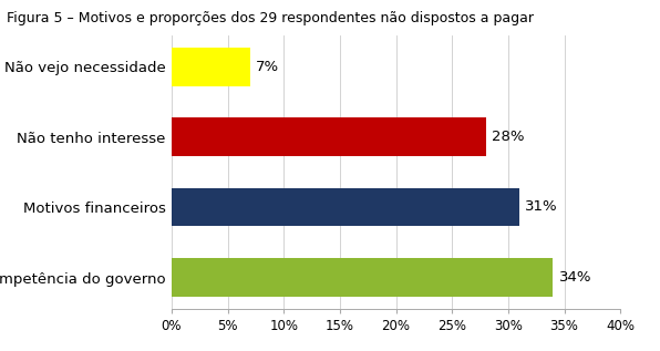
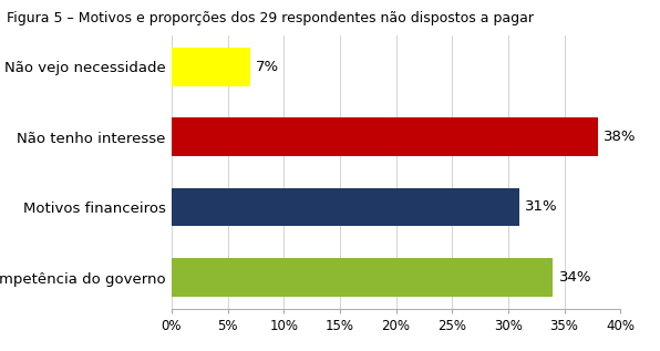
Não tenho interesse: 28% -> 38%
